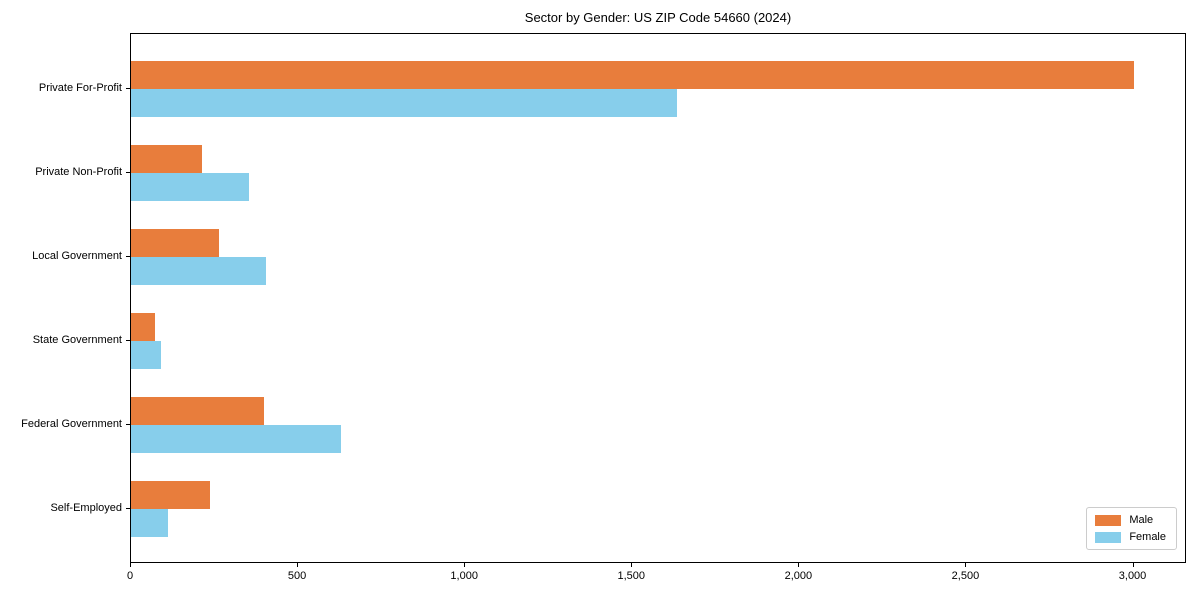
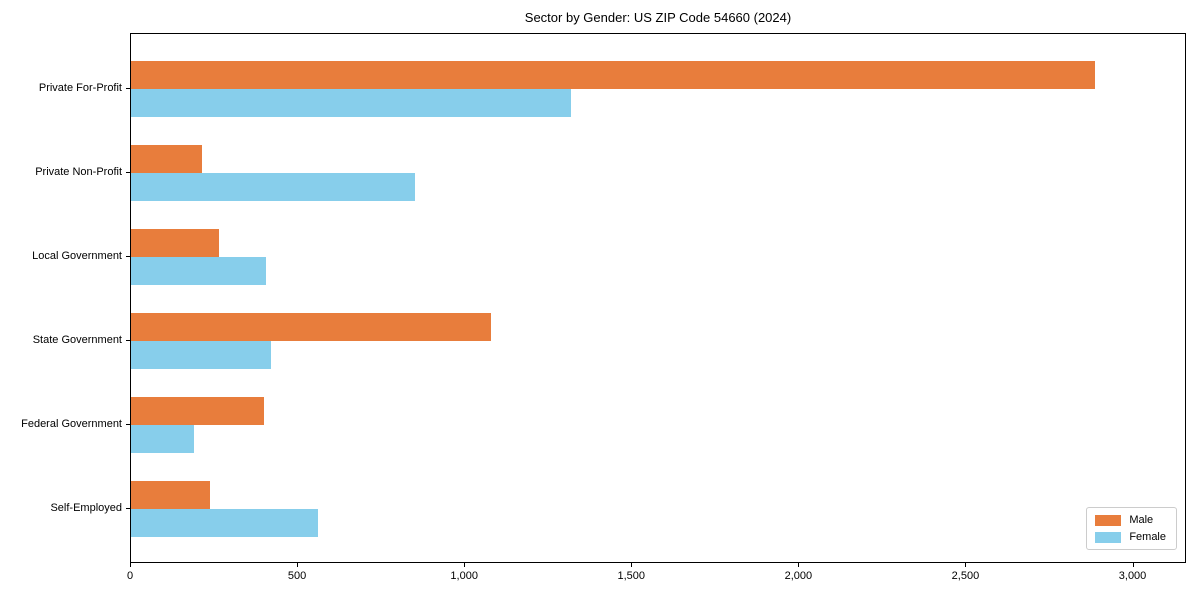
Male/Private For-Profit: 3010 -> 2890
Female/Private For-Profit: 1640 -> 1320
Female/Private Non-Profit: 350 -> 850
Male/State Government: 70 -> 1080
Female/State Government: 90 -> 420
Female/Federal Government: 630 -> 190
Female/Self-Employed: 110 -> 560
